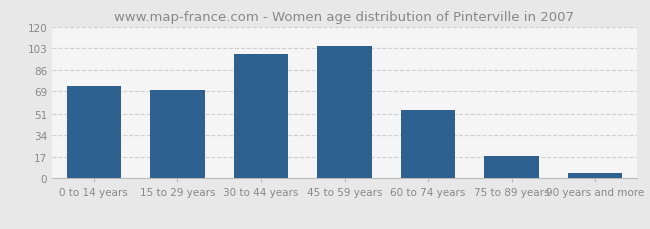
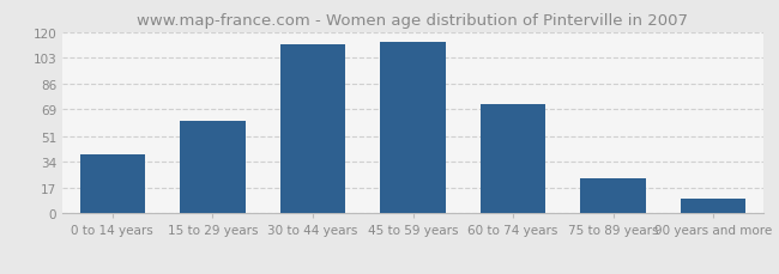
0 to 14 years: 73 -> 39
15 to 29 years: 70 -> 61
30 to 44 years: 98 -> 112
45 to 59 years: 105 -> 113
60 to 74 years: 54 -> 72
75 to 89 years: 18 -> 23
90 years and more: 4 -> 10
